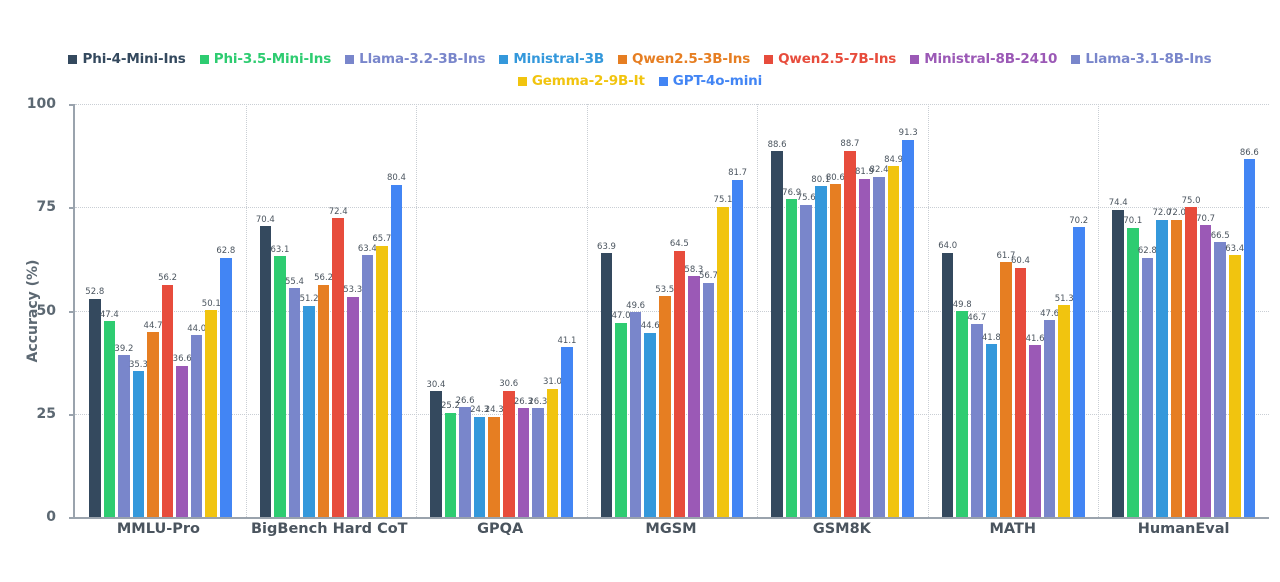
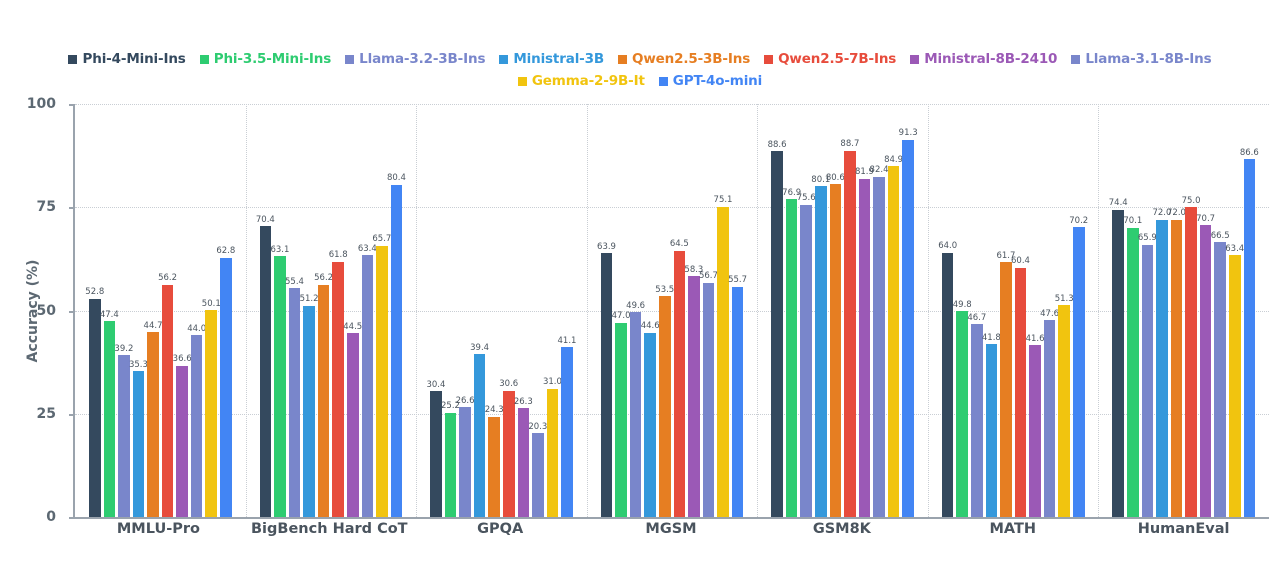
Qwen2.5-7B-Ins/BigBench Hard CoT: 72.4 -> 61.8
Ministral-8B-2410/BigBench Hard CoT: 53.3 -> 44.5
Ministral-3B/GPQA: 24.3 -> 39.4
Llama-3.1-8B-Ins/GPQA: 26.3 -> 20.3
GPT-4o-mini/MGSM: 81.7 -> 55.7
Llama-3.2-3B-Ins/HumanEval: 62.8 -> 65.9
